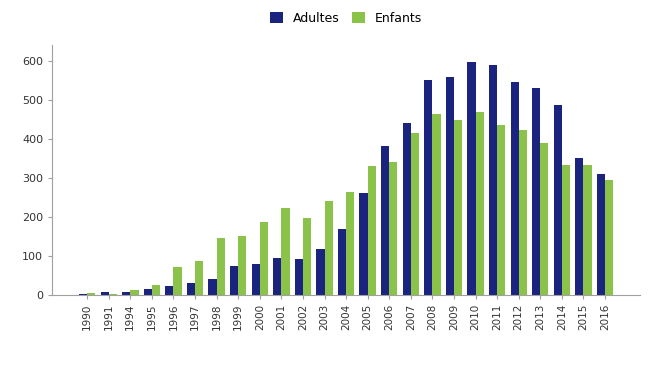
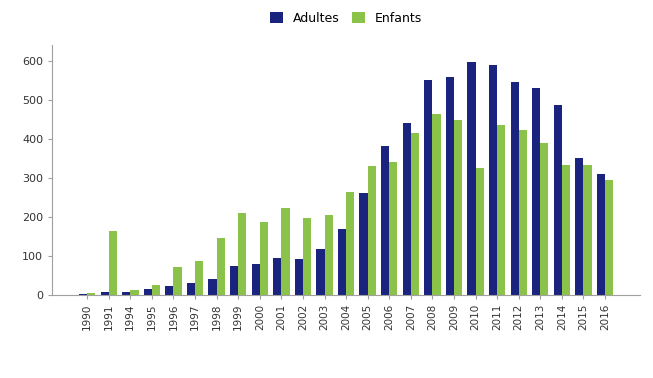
Enfants/1991: 1 -> 165
Enfants/1999: 152 -> 210
Enfants/2003: 240 -> 205
Enfants/2010: 468 -> 325
